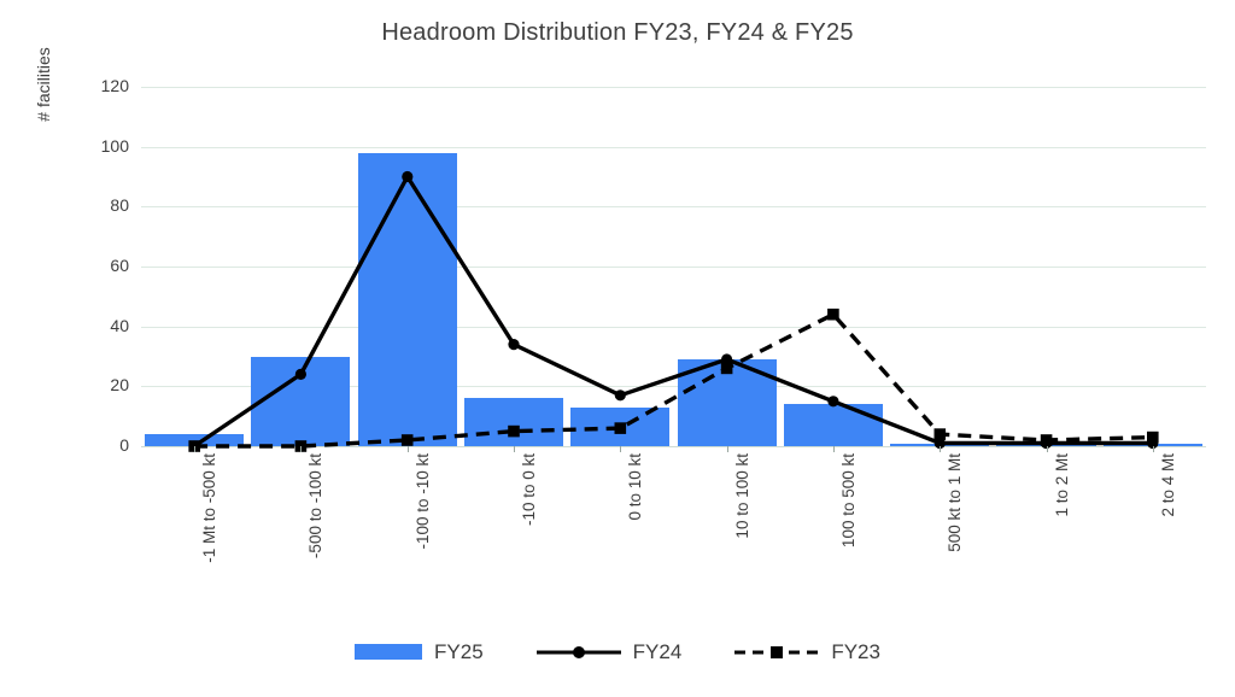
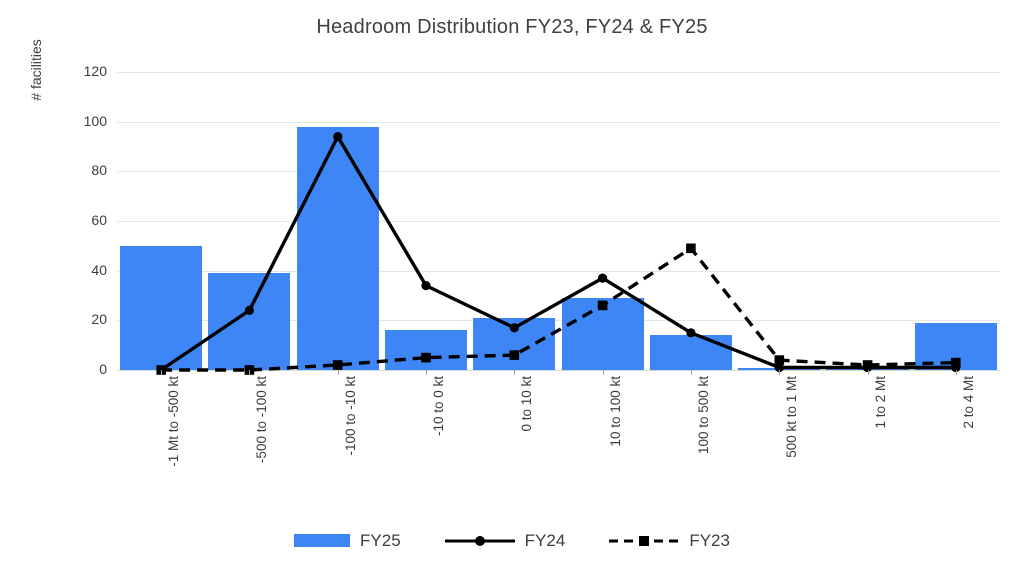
FY25/-1 Mt to -500 kt: 4 -> 50
FY25/-500 to -100 kt: 30 -> 39
FY24/-100 to -10 kt: 90 -> 94
FY25/0 to 10 kt: 13 -> 21
FY24/10 to 100 kt: 29 -> 37
FY23/100 to 500 kt: 44 -> 49
FY25/2 to 4 Mt: 1 -> 19
